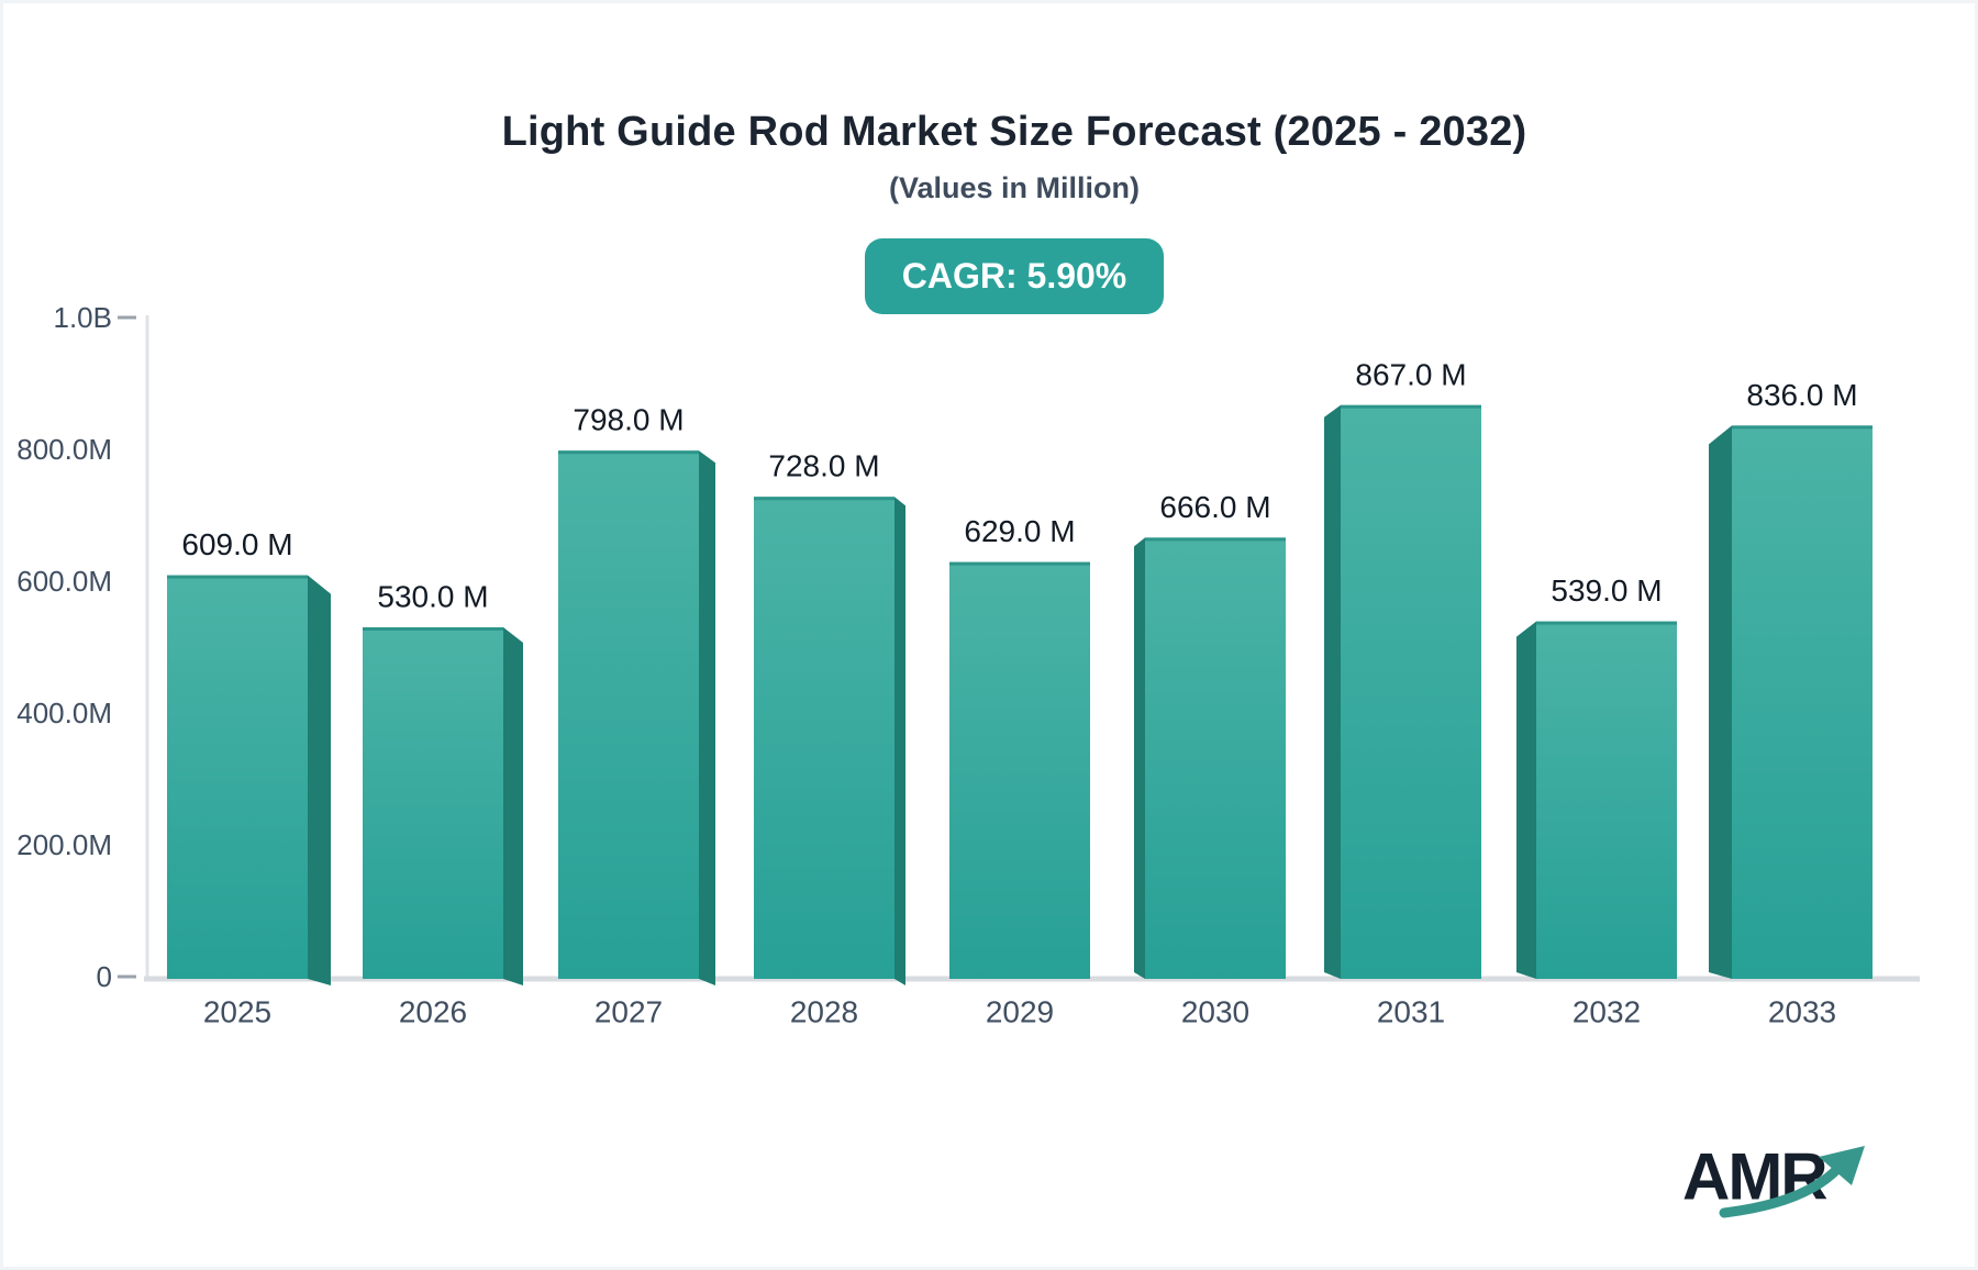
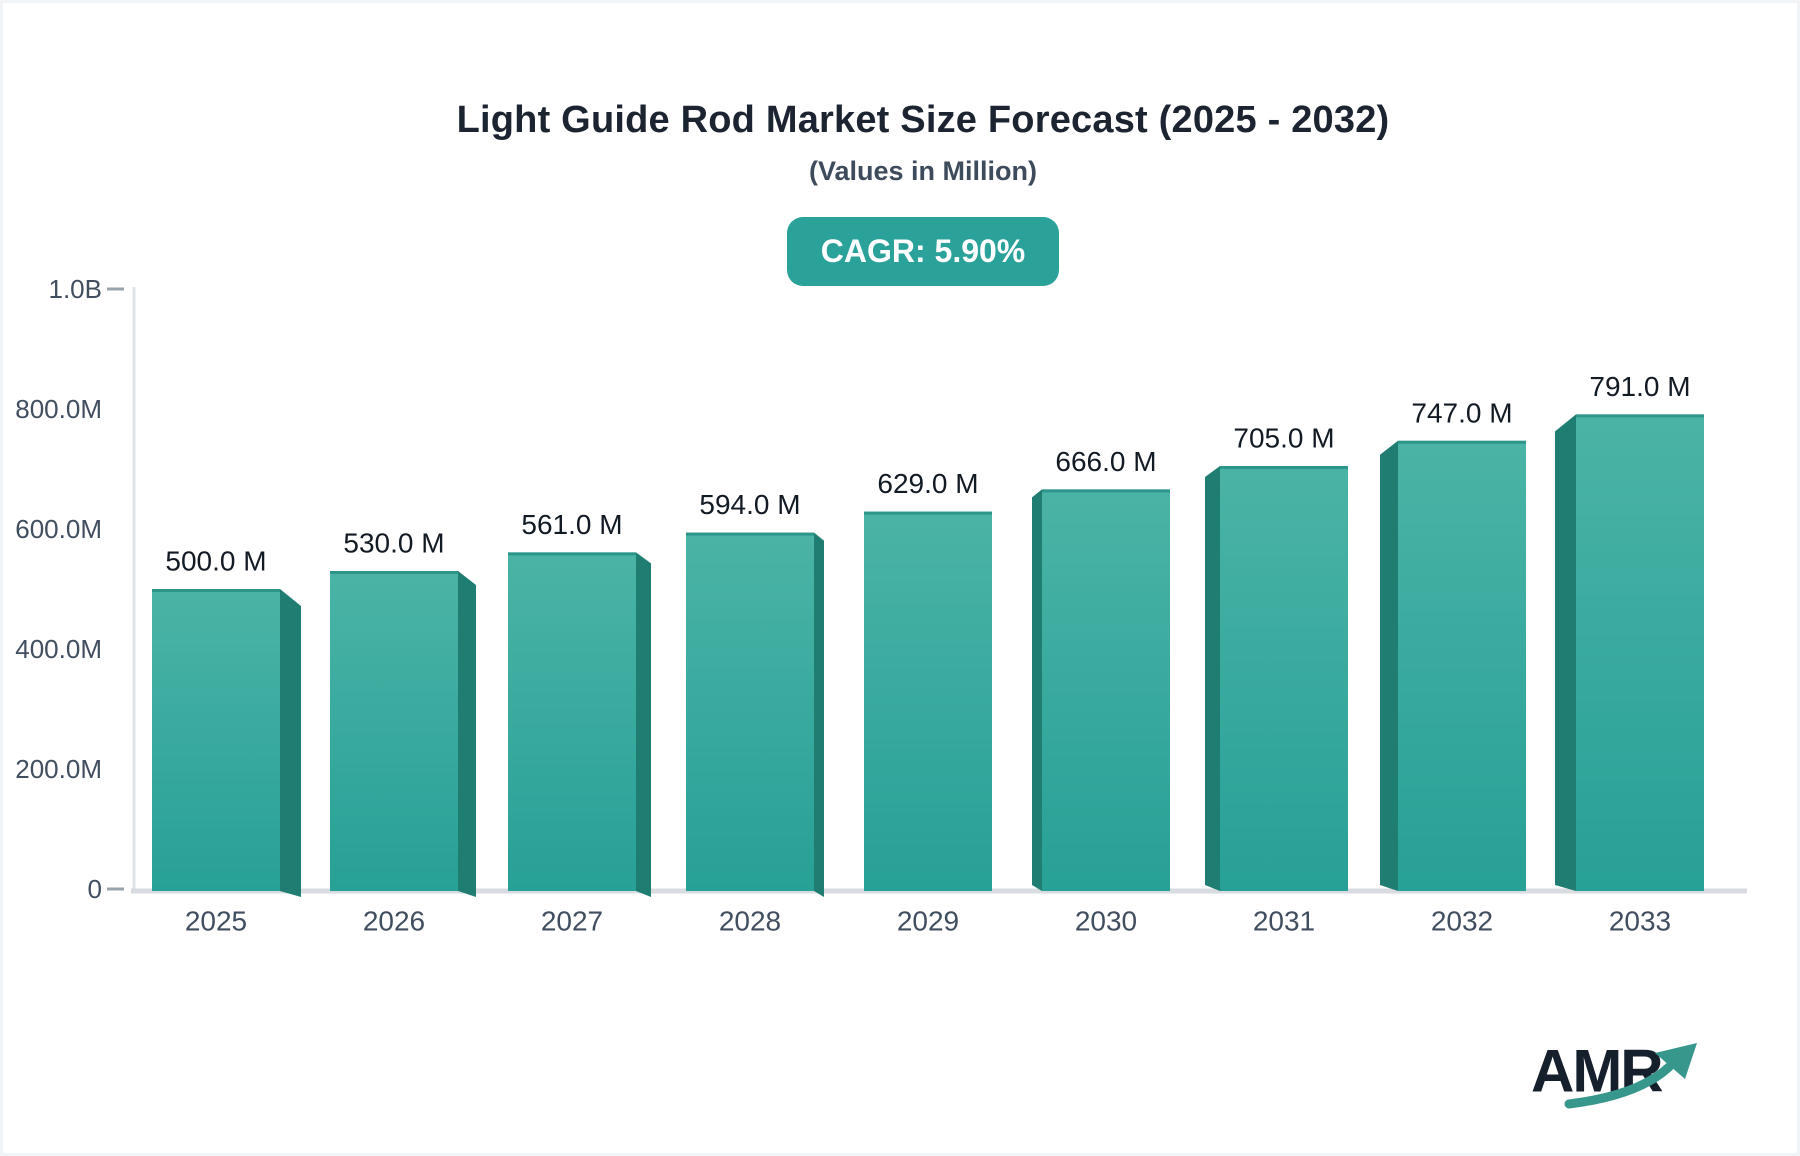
2025: 609.0 -> 500.0
2027: 798.0 -> 561.0
2028: 728.0 -> 594.0
2031: 867.0 -> 705.0
2032: 539.0 -> 747.0
2033: 836.0 -> 791.0
